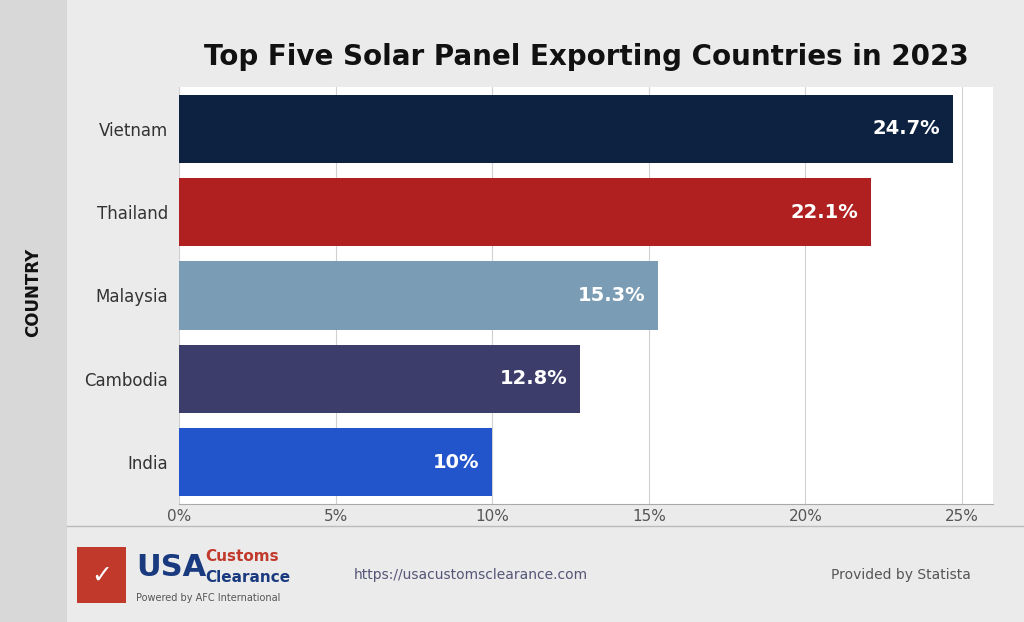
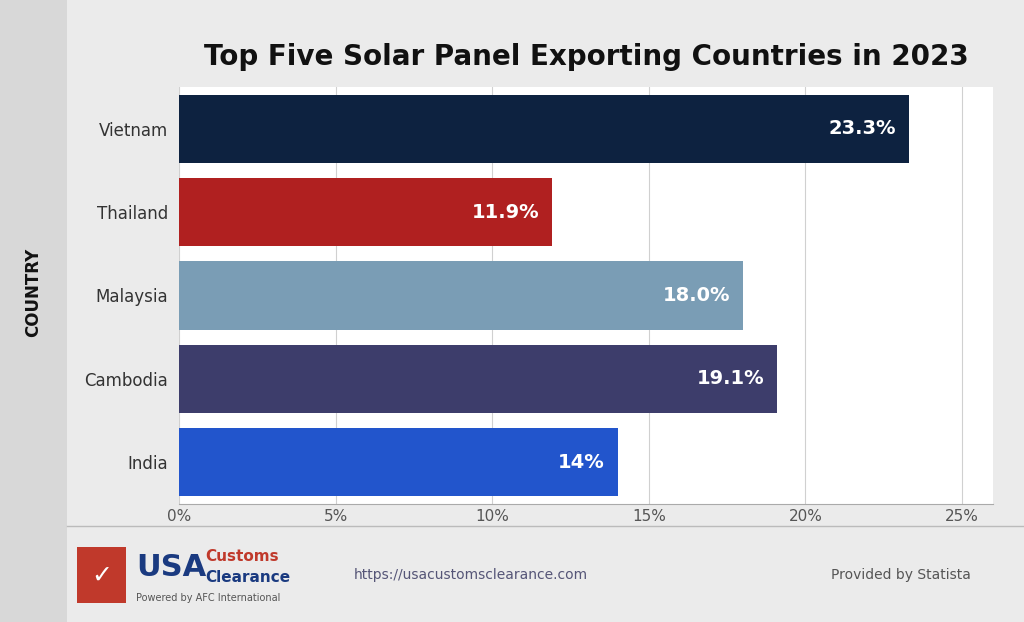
Vietnam: 24.7% -> 23.3%
Thailand: 22.1% -> 11.9%
Malaysia: 15.3% -> 18.0%
Cambodia: 12.8% -> 19.1%
India: 10% -> 14%
